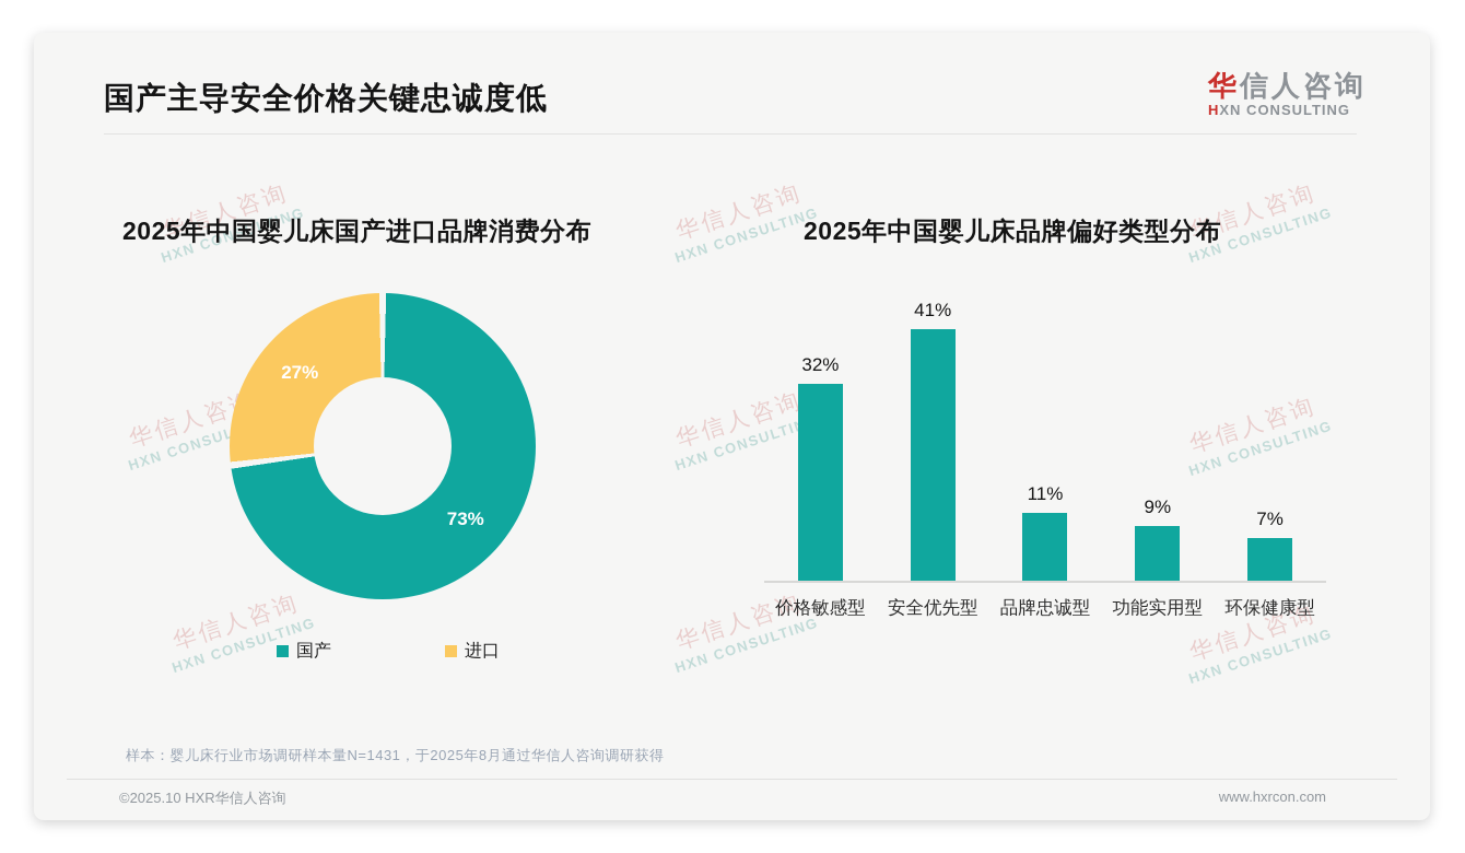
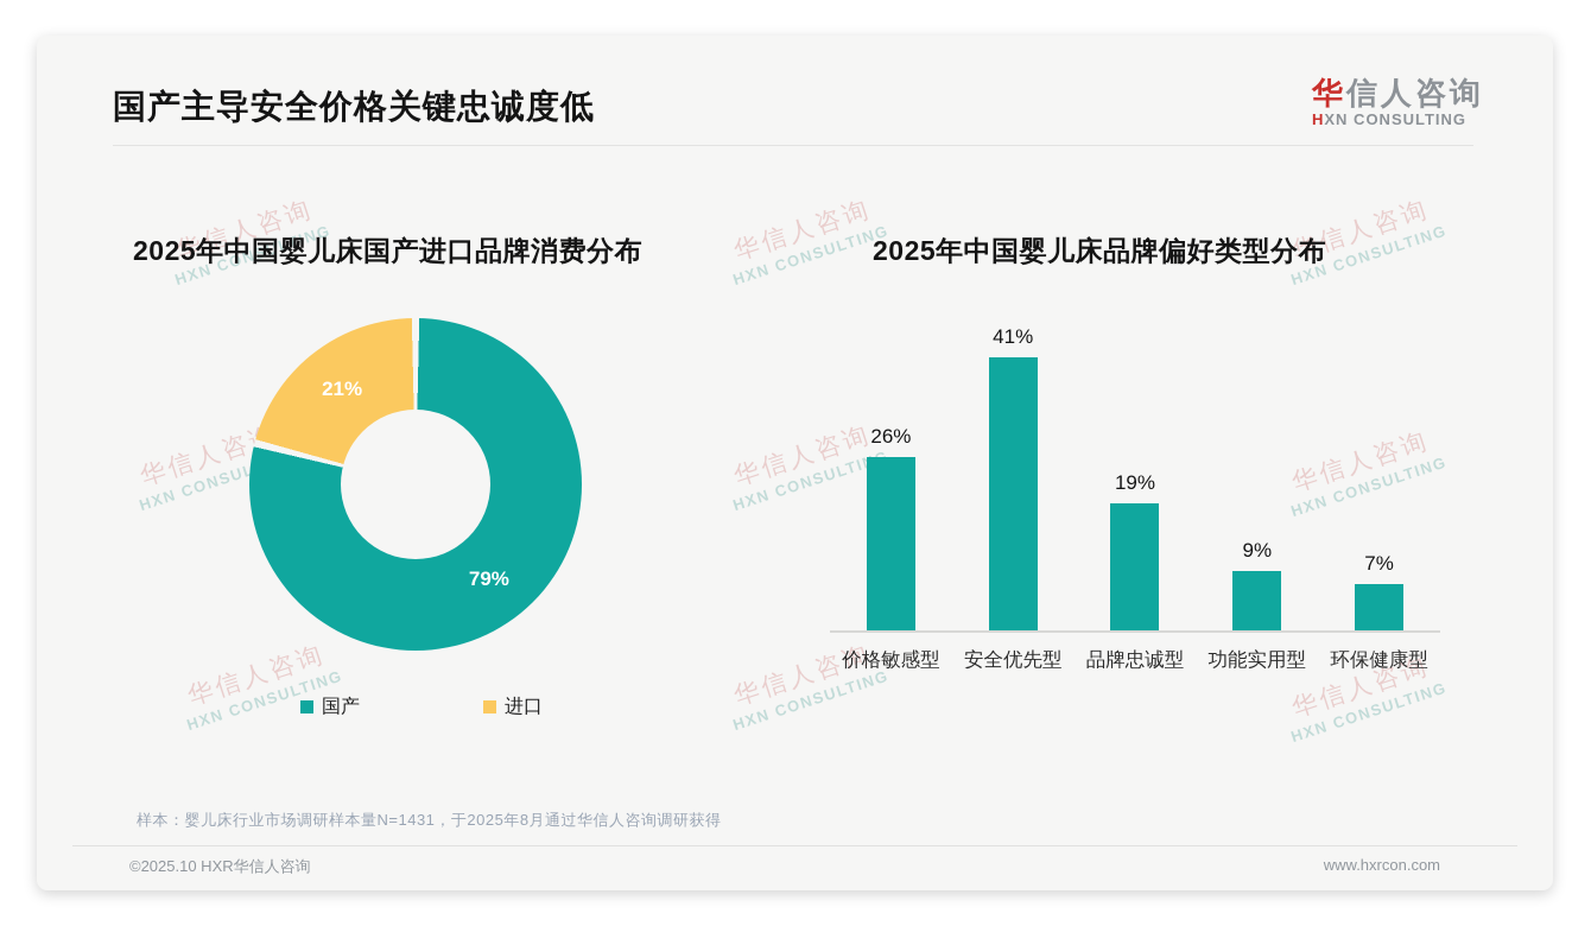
2025年中国婴儿床国产进口品牌消费分布/国产: 73% -> 79%
2025年中国婴儿床国产进口品牌消费分布/进口: 27% -> 21%
2025年中国婴儿床品牌偏好类型分布/价格敏感型: 32% -> 26%
2025年中国婴儿床品牌偏好类型分布/品牌忠诚型: 11% -> 19%
